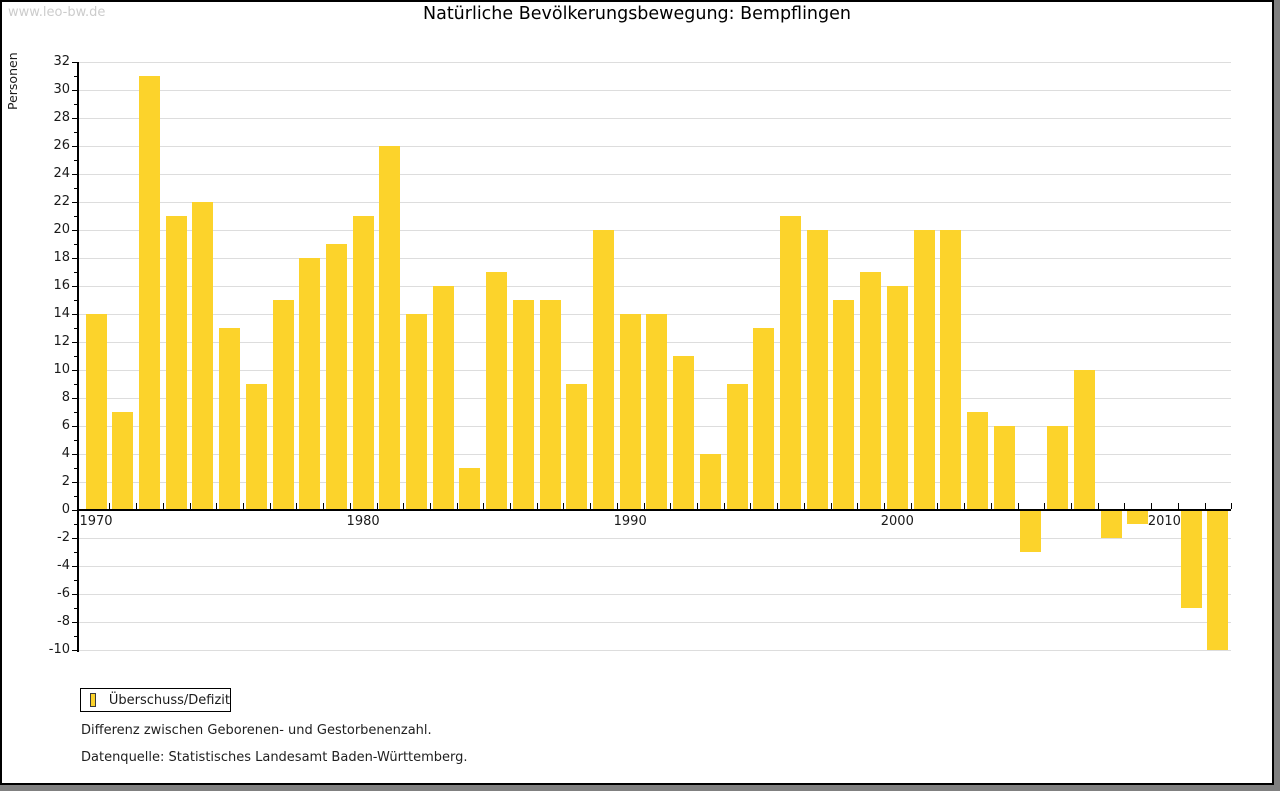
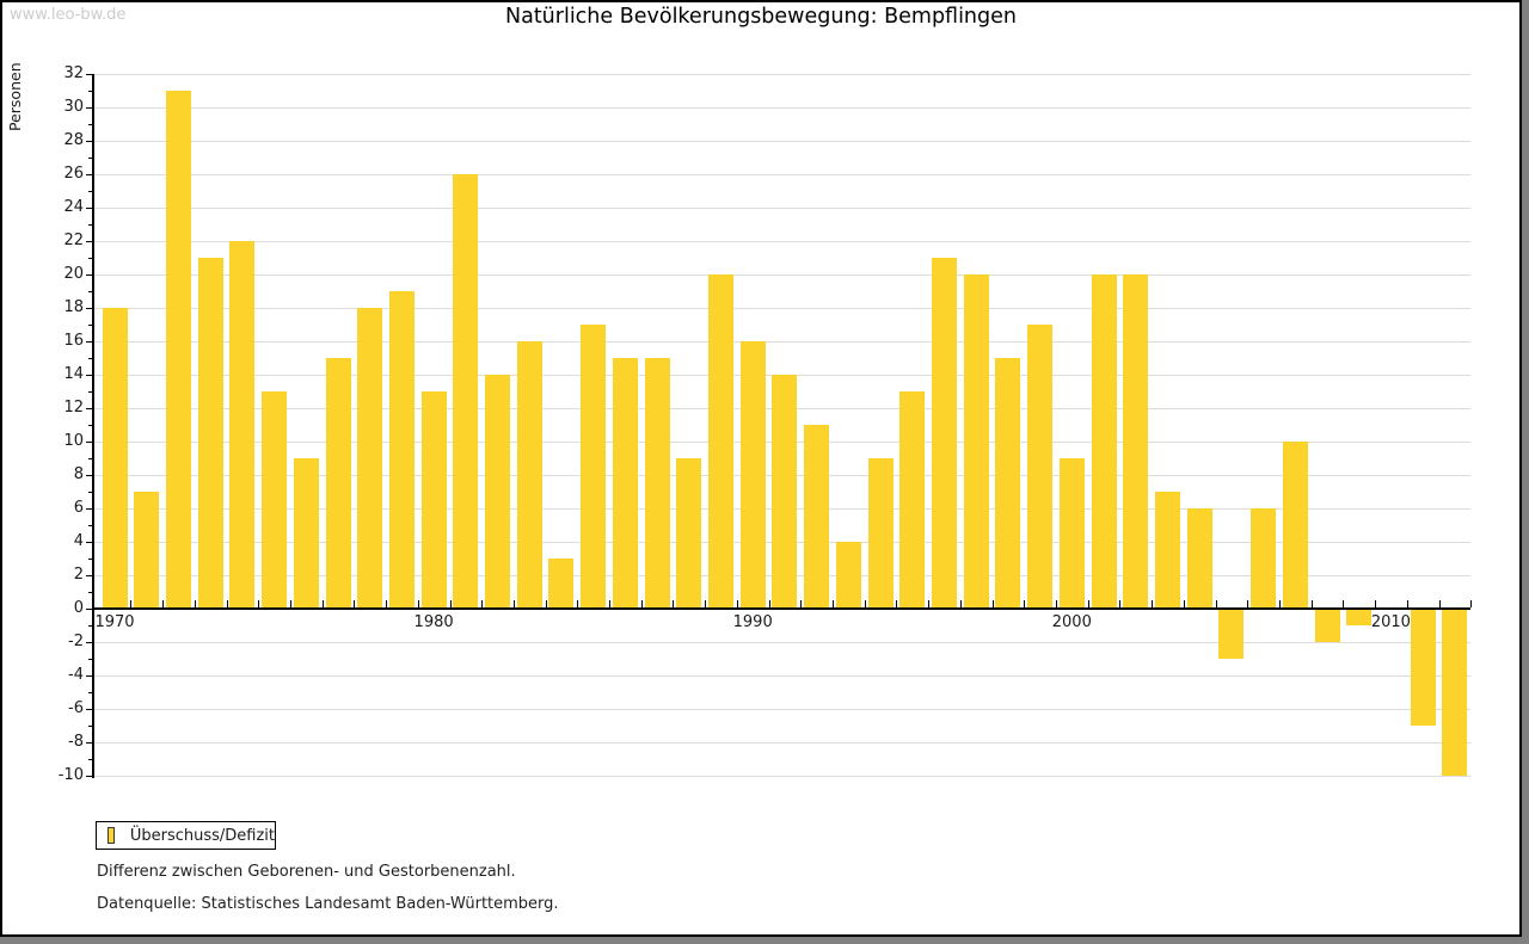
1970: 14 -> 18
1980: 21 -> 13
1990: 14 -> 16
2000: 16 -> 9
